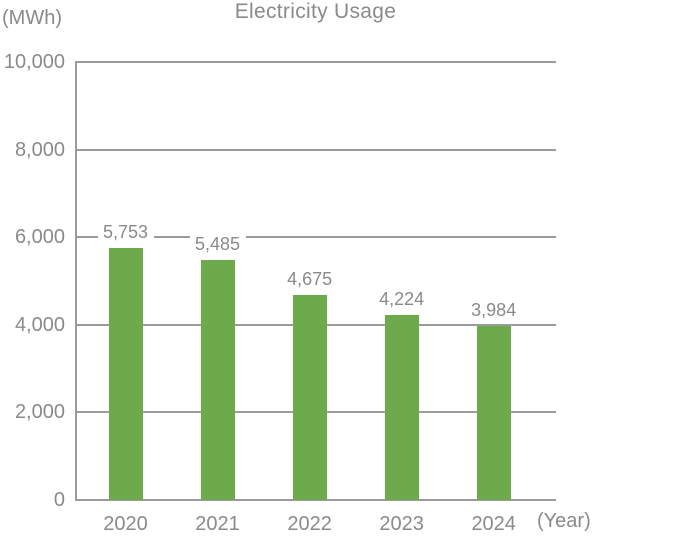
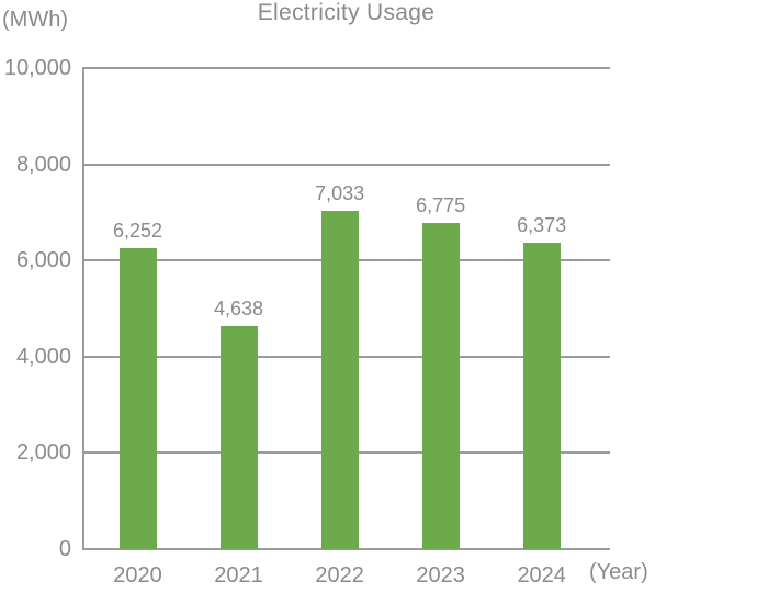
2020: 5,753 -> 6,252
2021: 5,485 -> 4,638
2022: 4,675 -> 7,033
2023: 4,224 -> 6,775
2024: 3,984 -> 6,373
